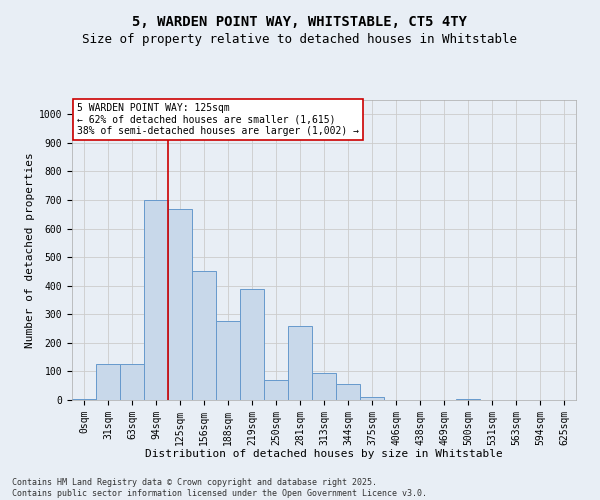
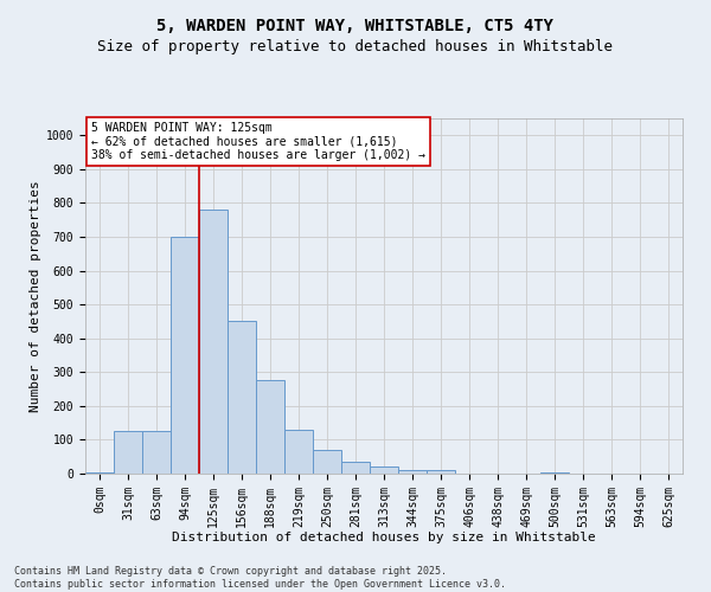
125sqm: 670 -> 780
219sqm: 390 -> 130
281sqm: 260 -> 35
313sqm: 95 -> 20
344sqm: 55 -> 10
